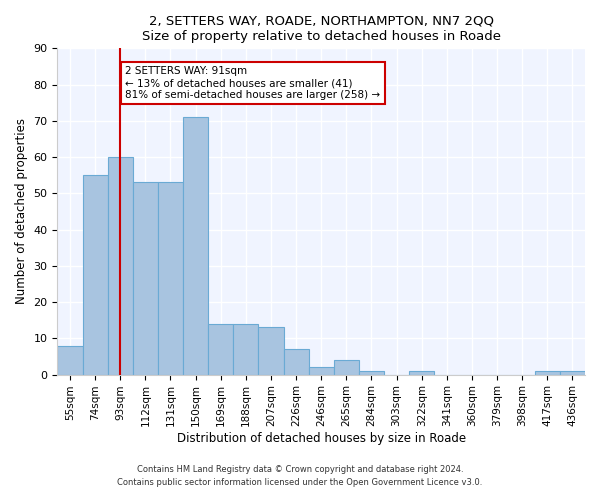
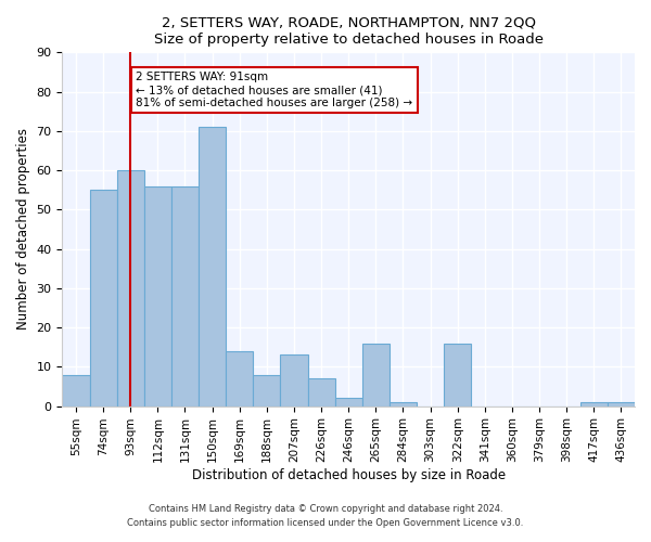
112sqm: 53 -> 56
131sqm: 53 -> 56
188sqm: 14 -> 8
265sqm: 4 -> 16
322sqm: 1 -> 16
